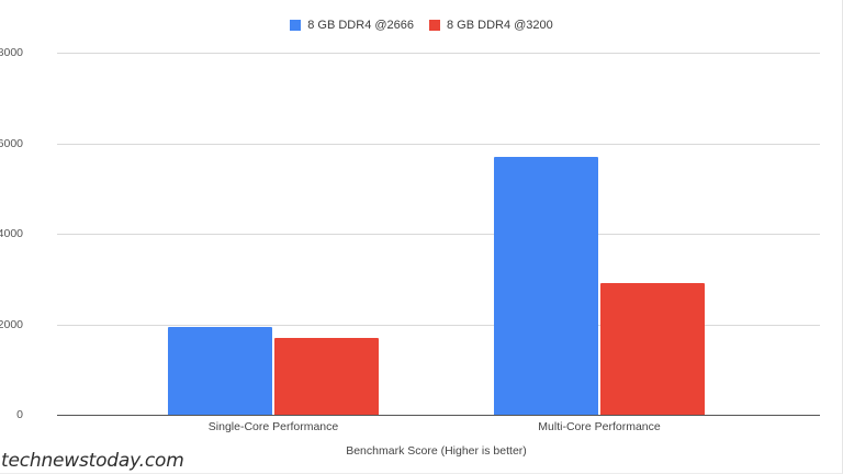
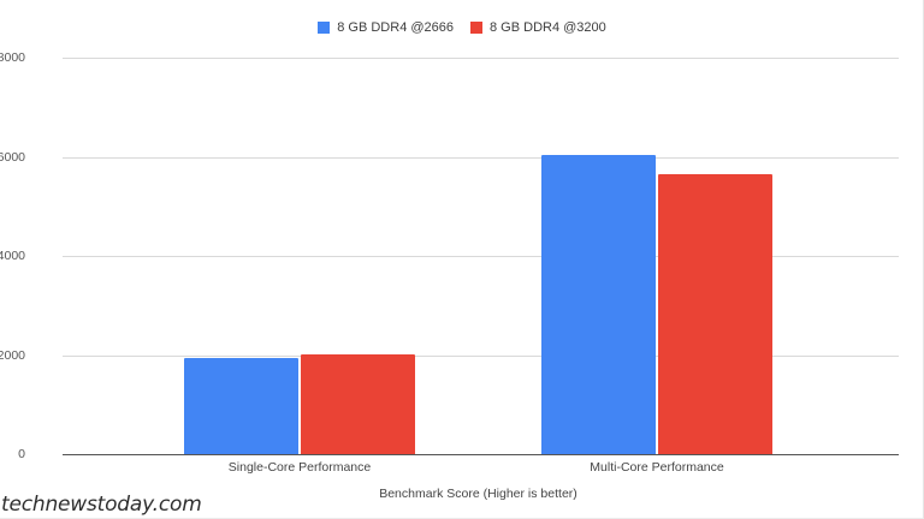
8 GB DDR4 @3200/Single-Core Performance: 1700 -> 2000
8 GB DDR4 @2666/Multi-Core Performance: 5700 -> 6000
8 GB DDR4 @3200/Multi-Core Performance: 2900 -> 5600
